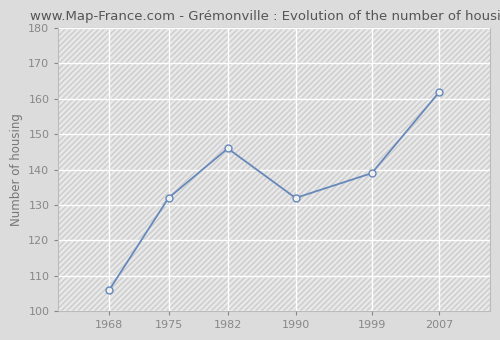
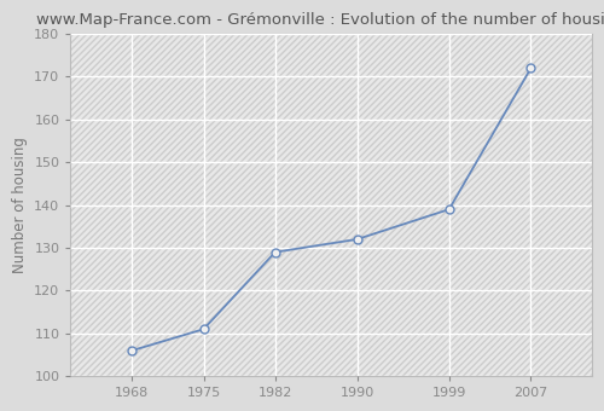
1975: 132 -> 111
1982: 146 -> 129
2007: 162 -> 172
